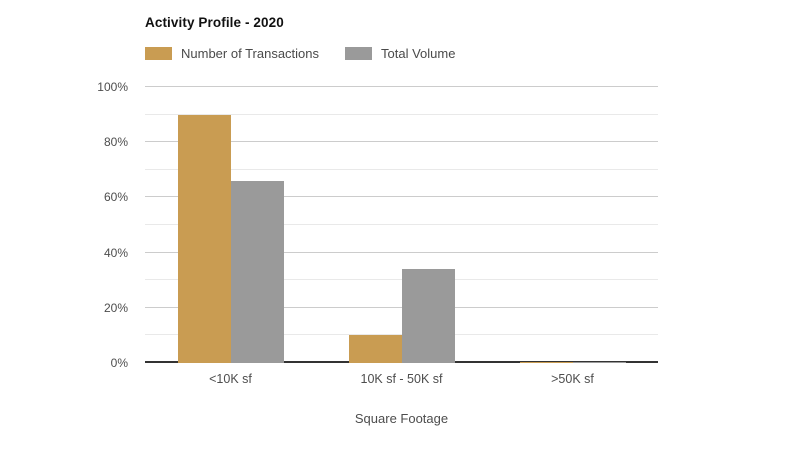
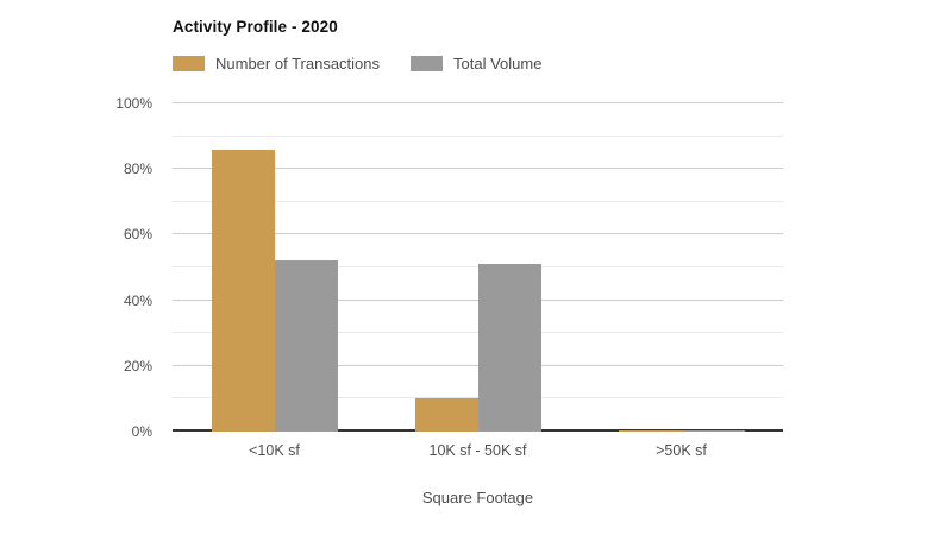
Number of Transactions/<10K sf: 90% -> 86%
Total Volume/<10K sf: 66% -> 52%
Total Volume/10K sf - 50K sf: 34% -> 51%
